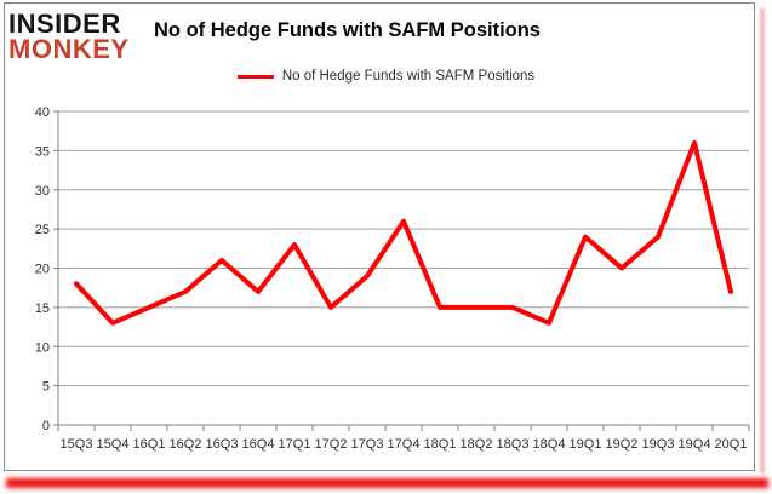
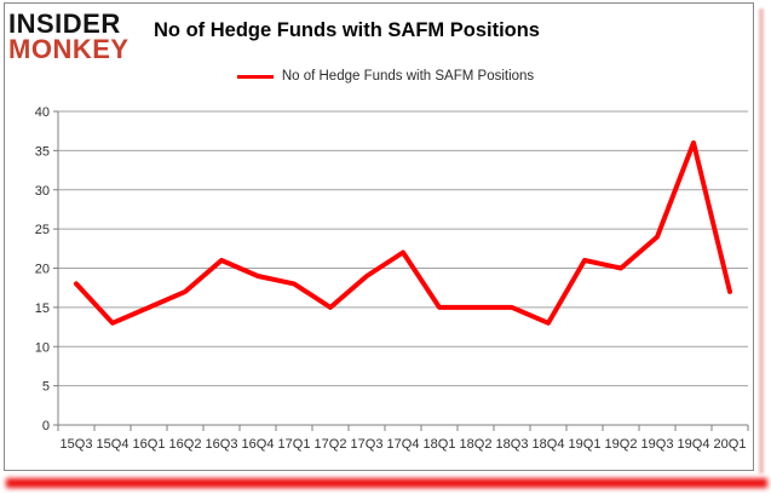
16Q4: 17 -> 19
17Q1: 23 -> 18
17Q4: 26 -> 22
19Q1: 24 -> 21
